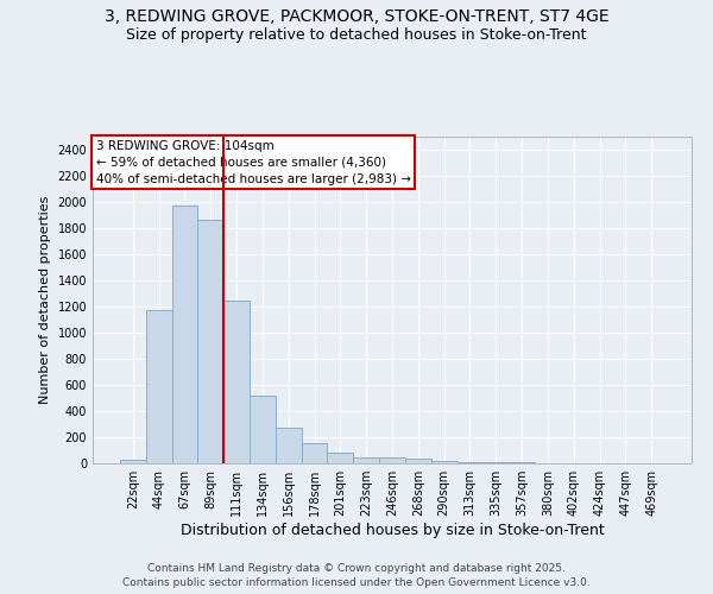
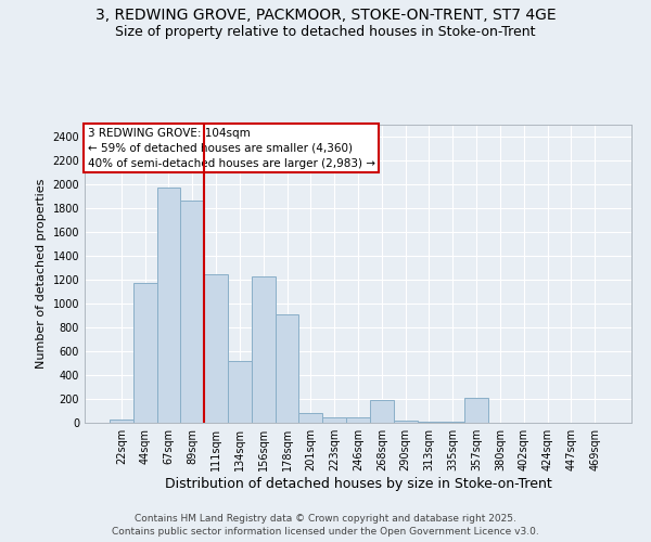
156sqm: 270 -> 1230
178sqm: 160 -> 910
268sqm: 40 -> 190
357sqm: 0 -> 210
